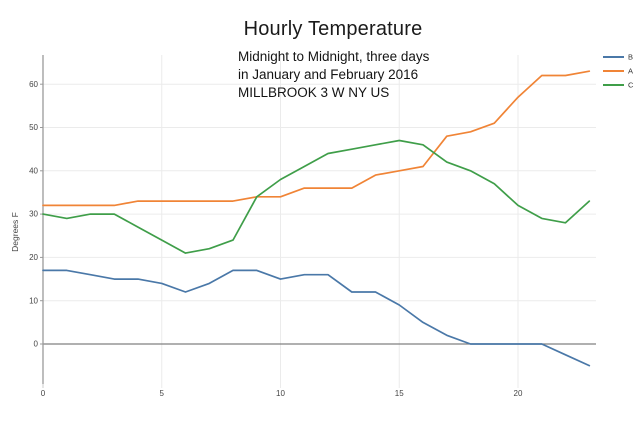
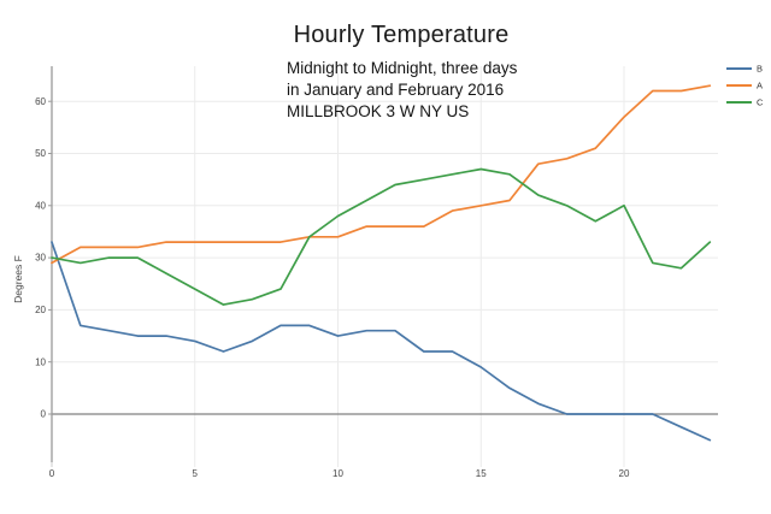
B/0: 17 -> 33
A/0: 32 -> 29
C/20: 32 -> 40
